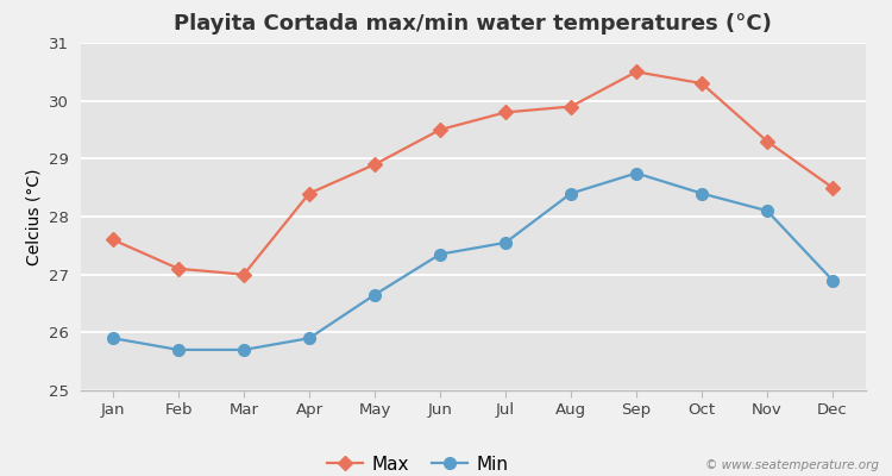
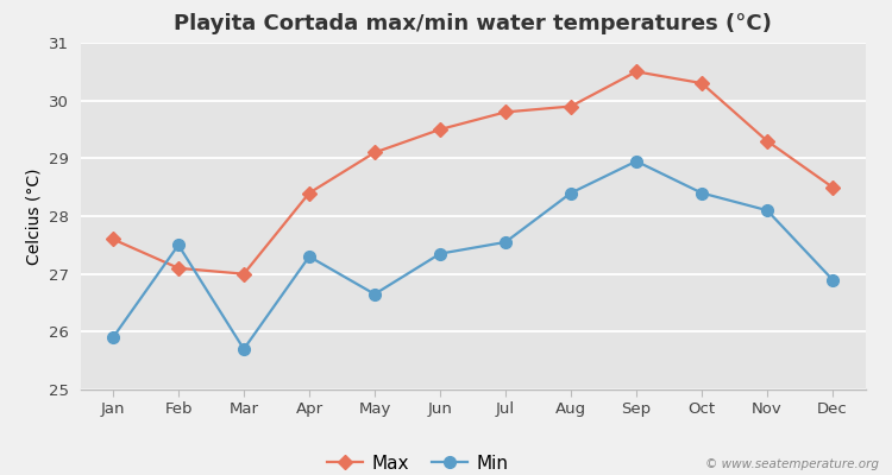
Min/Feb: 25.70 -> 27.50
Min/Apr: 25.90 -> 27.30
Max/May: 28.9 -> 29.1
Min/Sep: 28.75 -> 28.95
